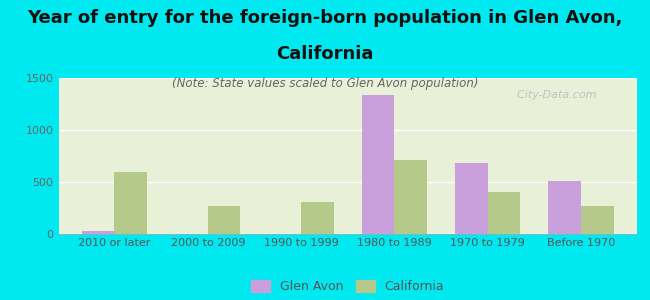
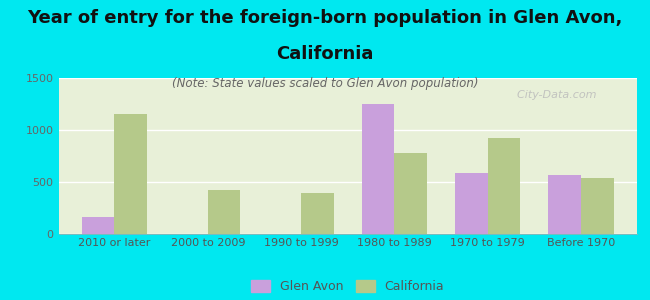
Glen Avon/2010 or later: 30 -> 160
California/2010 or later: 600 -> 1150
California/2000 to 2009: 270 -> 420
California/1990 to 1999: 310 -> 390
Glen Avon/1980 to 1989: 1340 -> 1250
California/1980 to 1989: 710 -> 780
Glen Avon/1970 to 1979: 680 -> 590
California/1970 to 1979: 400 -> 920
Glen Avon/Before 1970: 510 -> 570
California/Before 1970: 270 -> 540
